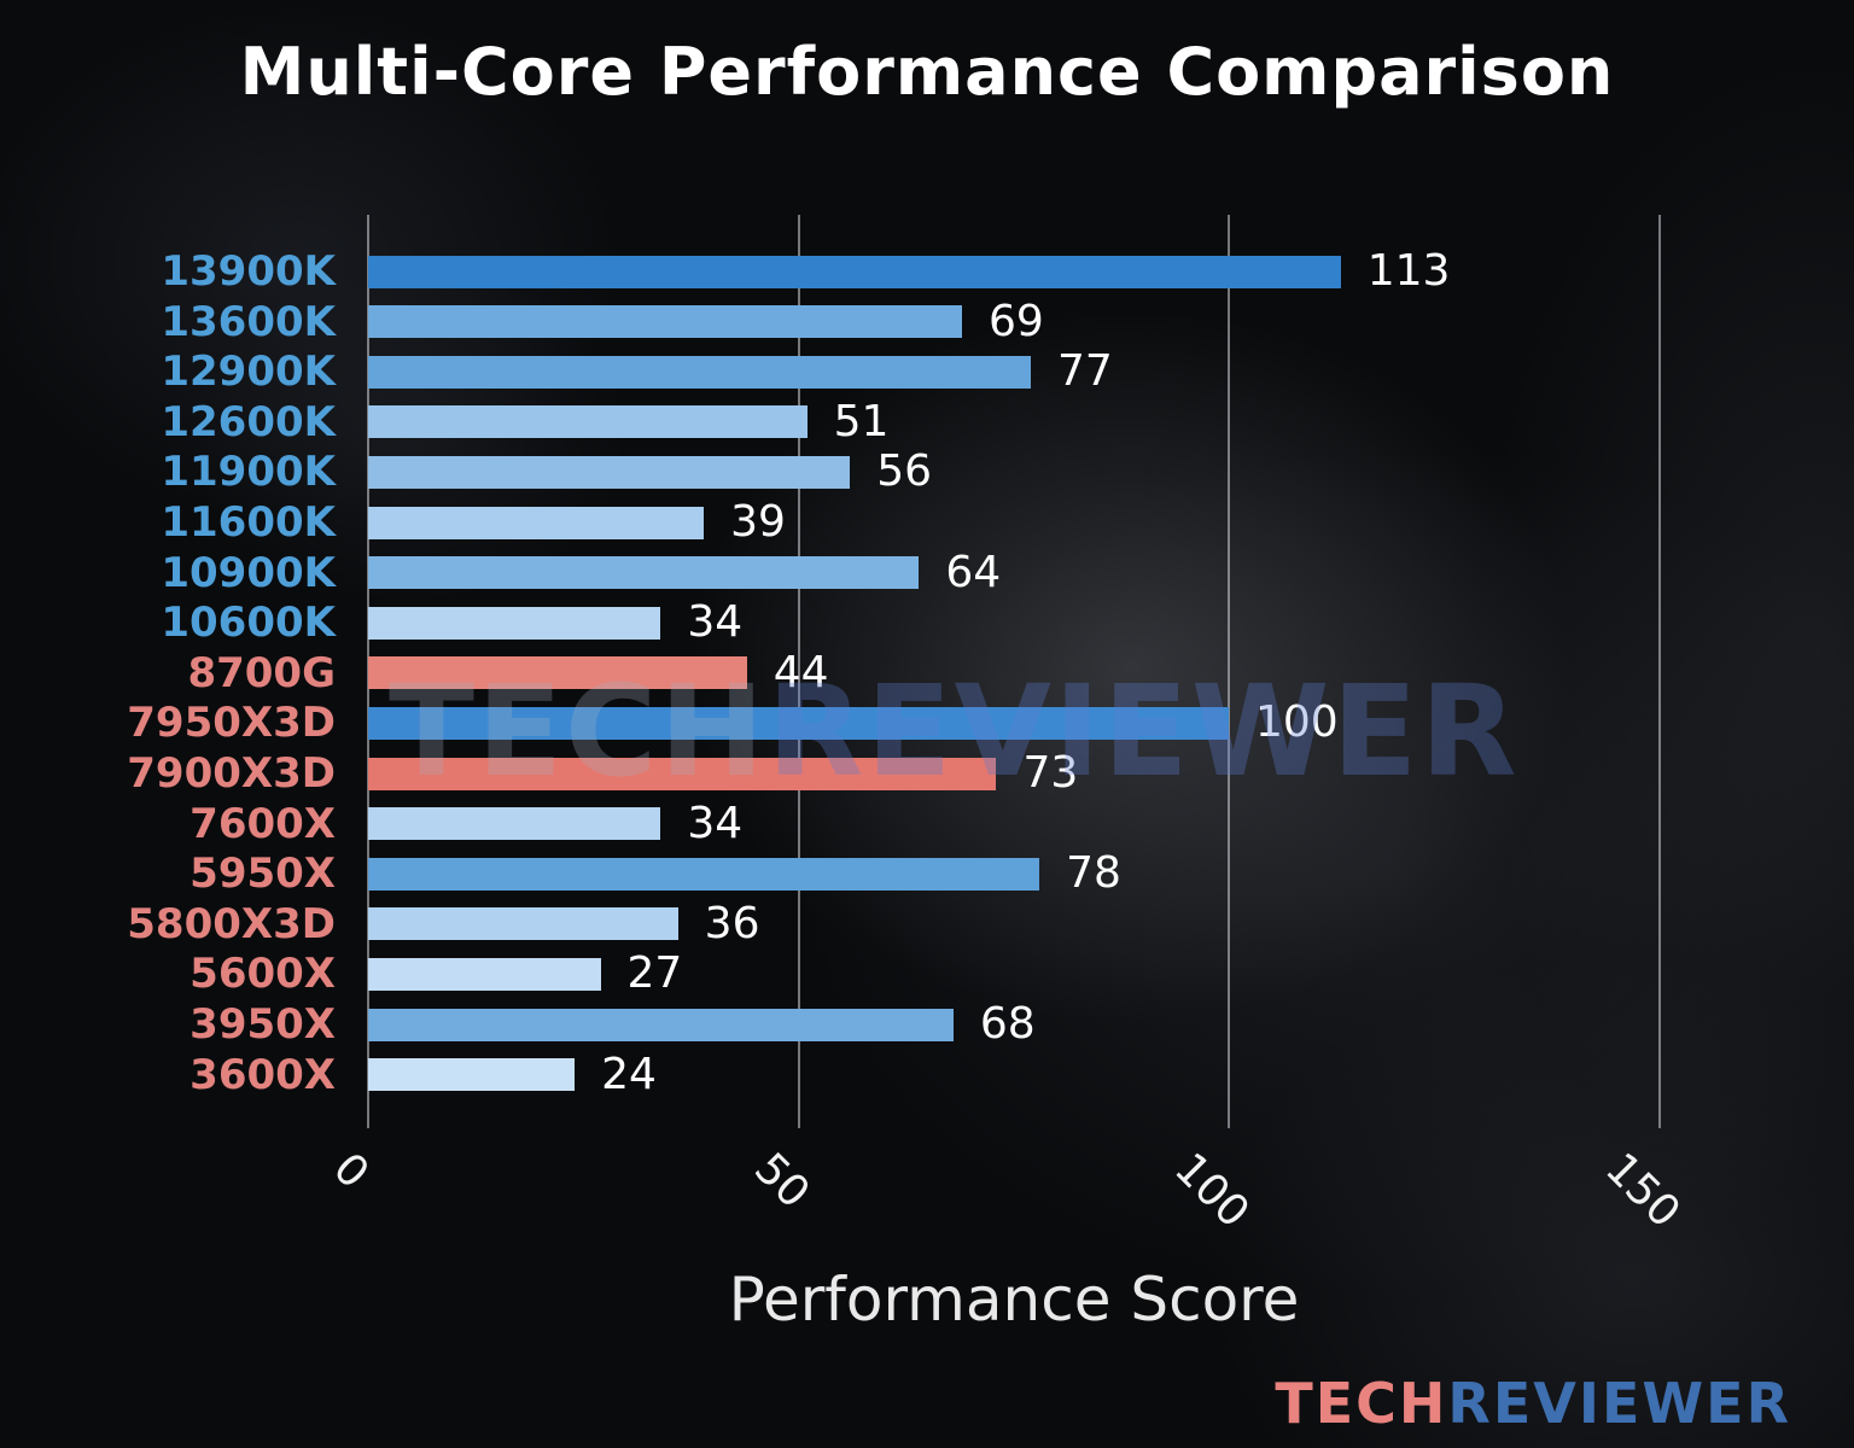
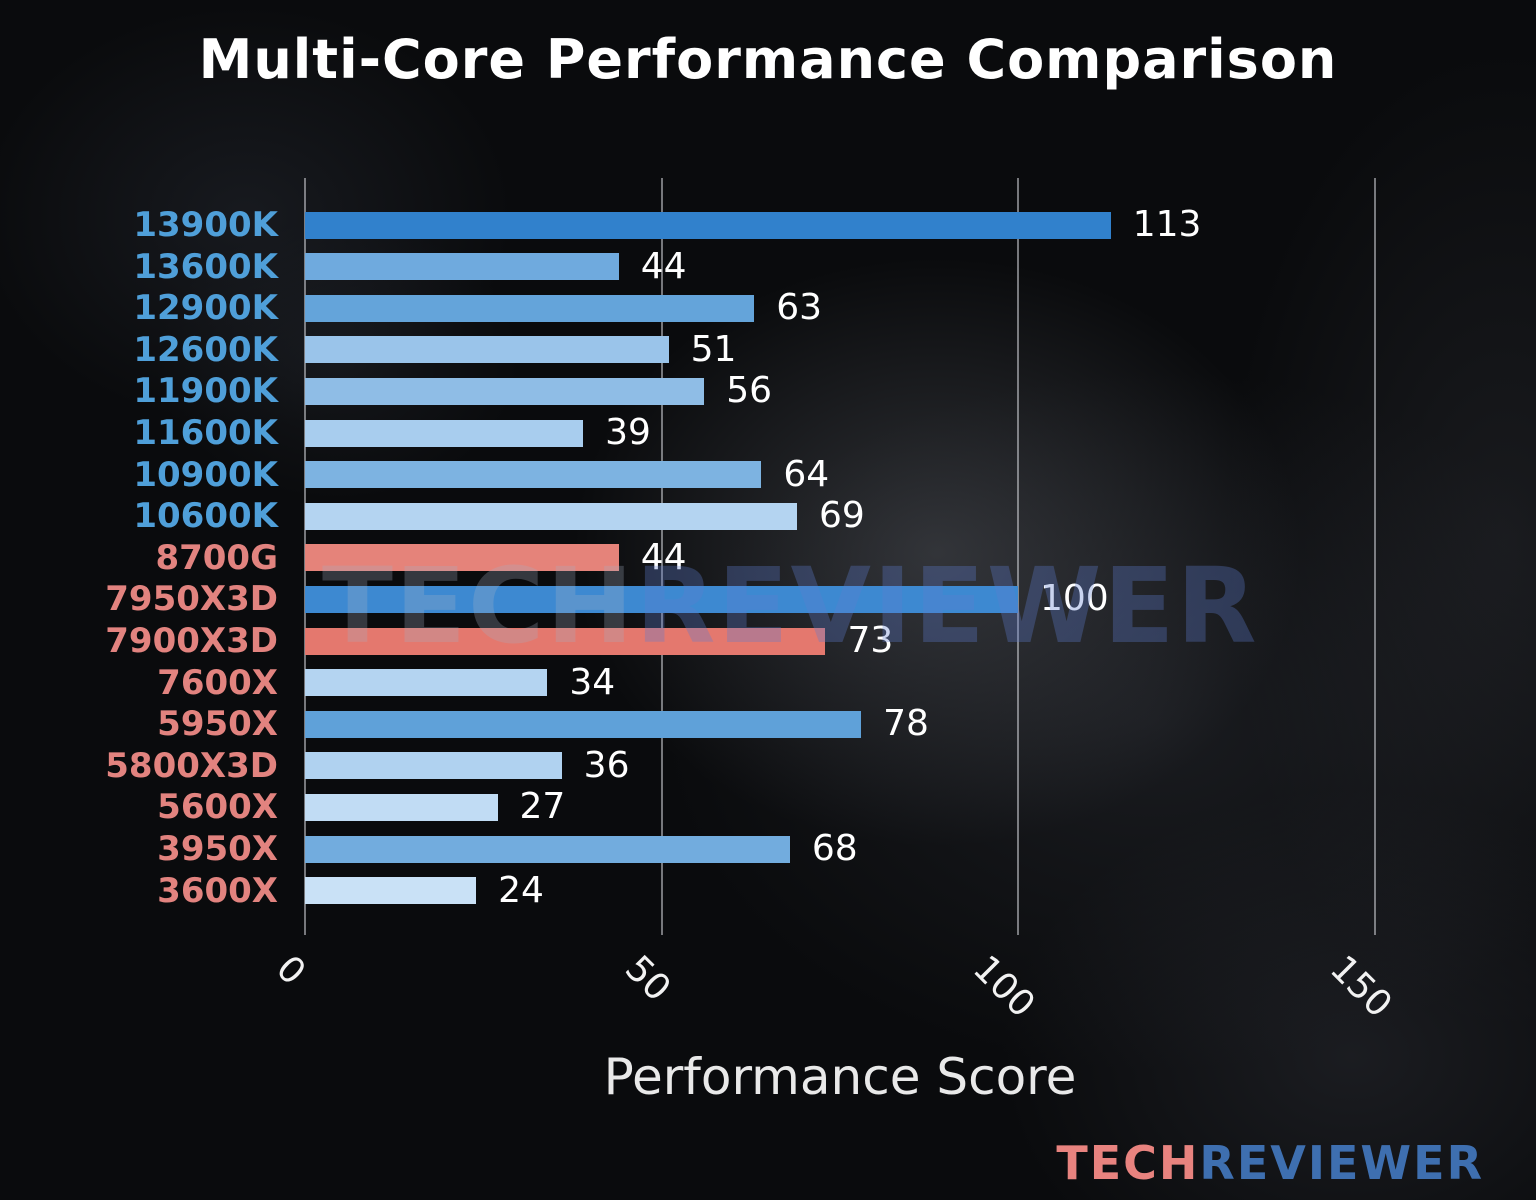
13600K: 69 -> 44
12900K: 77 -> 63
10600K: 34 -> 69
